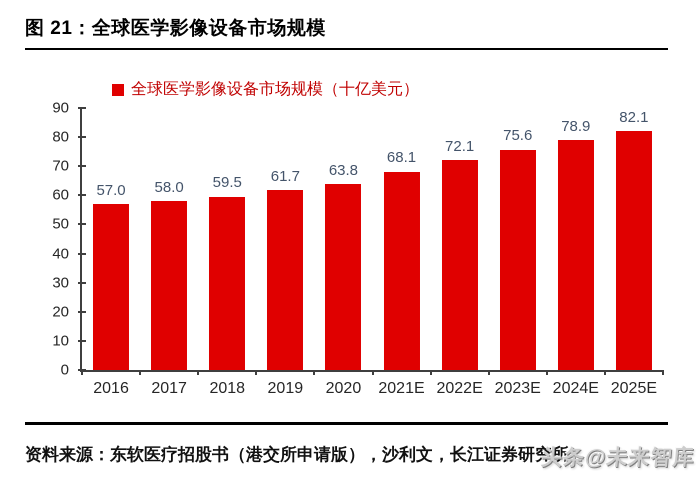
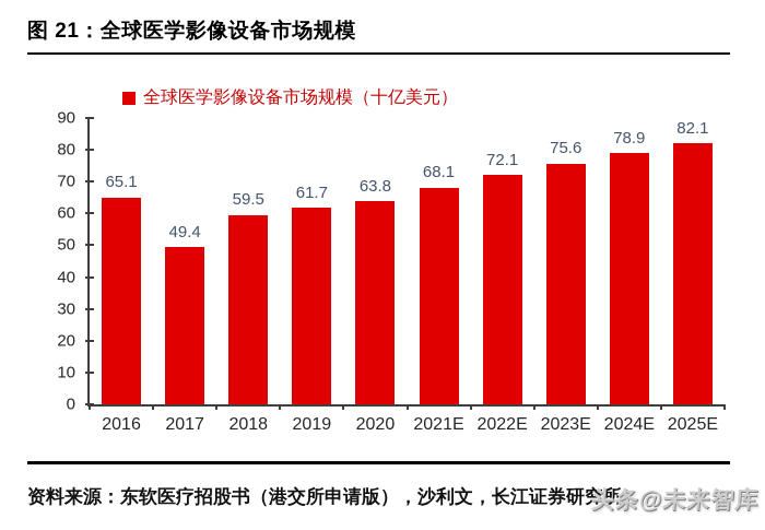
2016: 57.0 -> 65.1
2017: 58.0 -> 49.4
